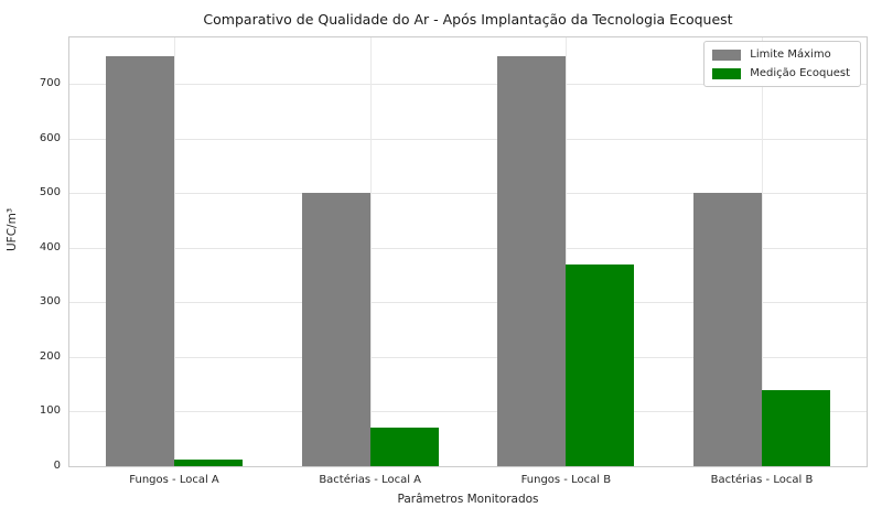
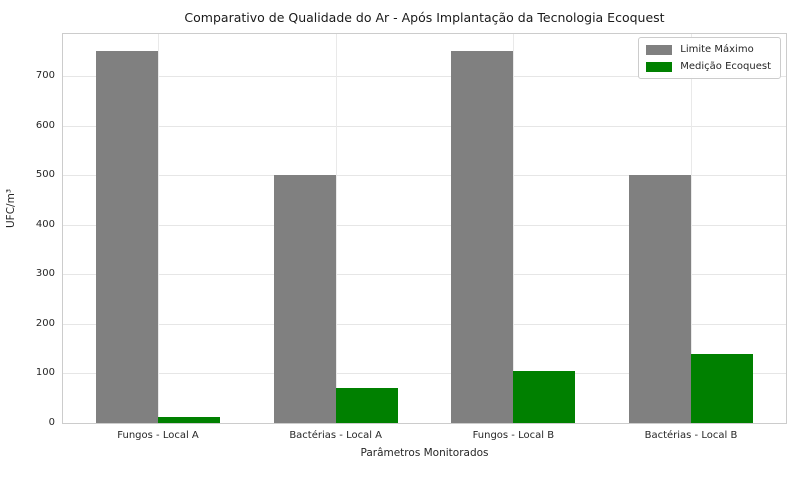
Medição Ecoquest/Fungos - Local B: 370 -> 100
